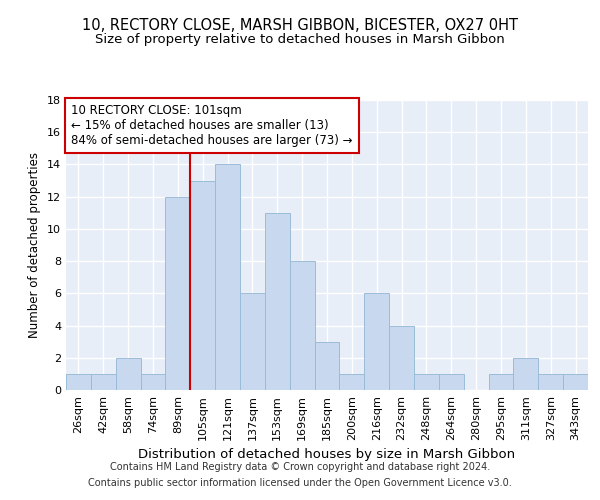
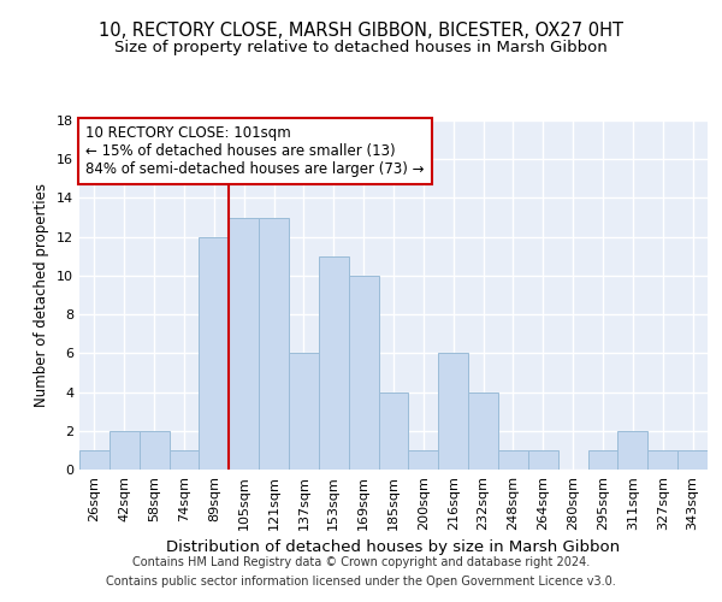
42sqm: 1 -> 2
121sqm: 14 -> 13
169sqm: 8 -> 10
185sqm: 3 -> 4
